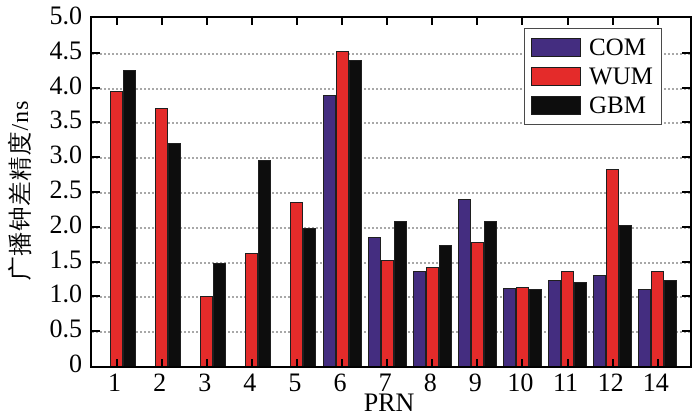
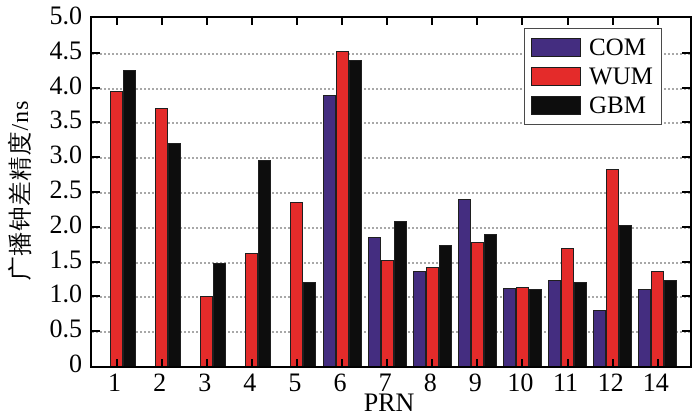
GBM/5: 2.0 -> 1.2
GBM/9: 2.1 -> 1.9
WUM/11: 1.4 -> 1.7
COM/12: 1.3 -> 0.8
